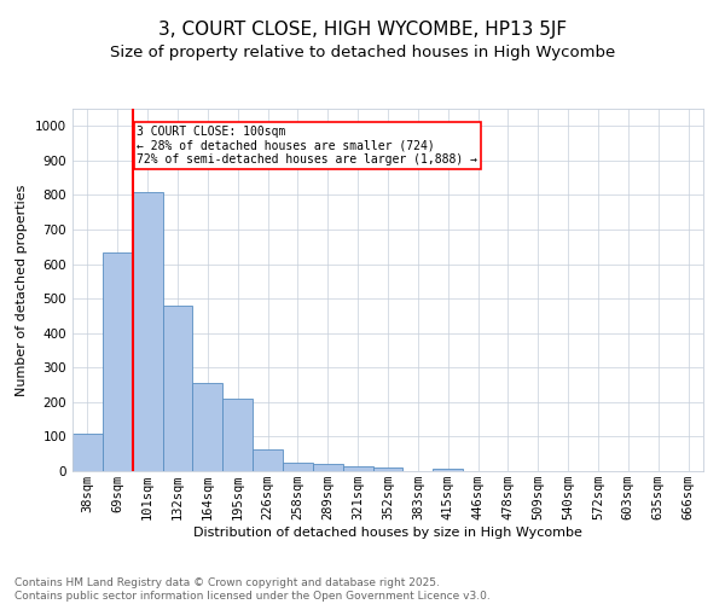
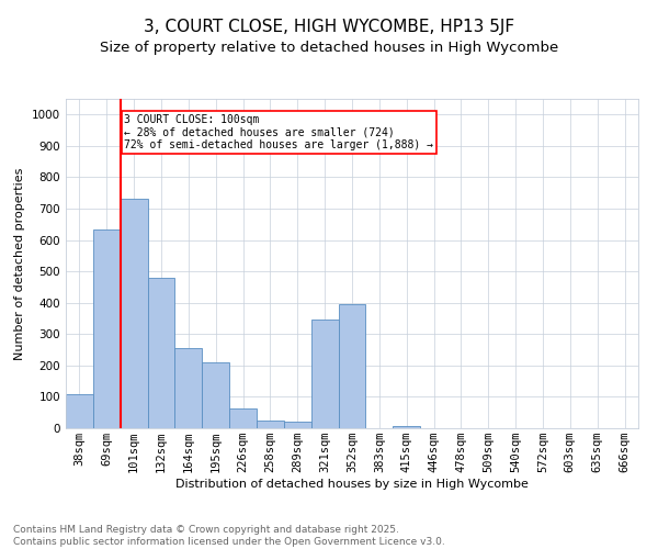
101sqm: 810 -> 730
321sqm: 14 -> 345
352sqm: 10 -> 395
